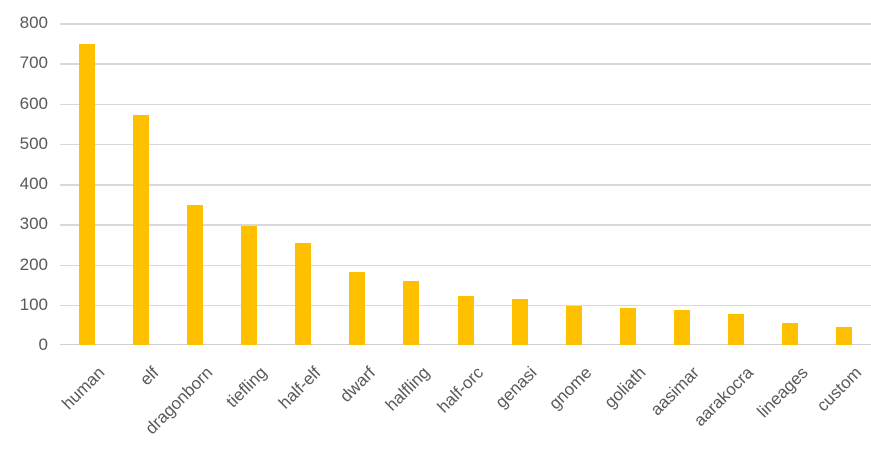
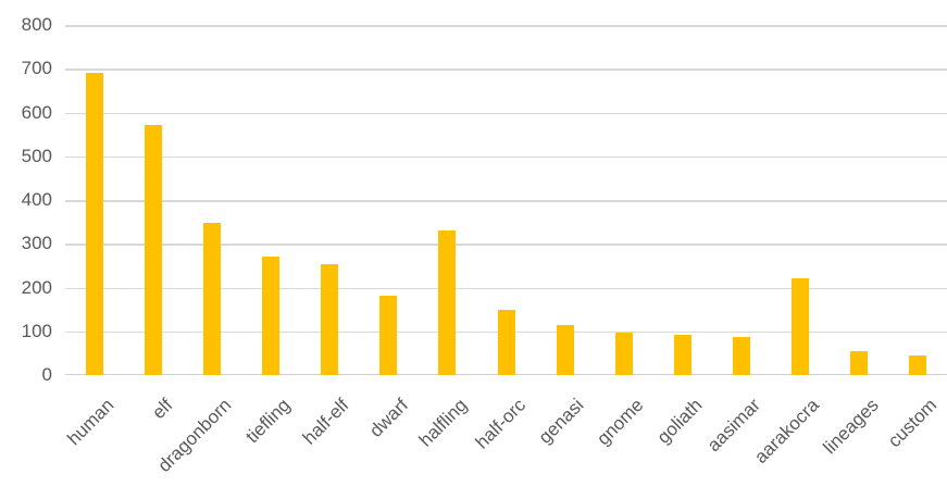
human: 750 -> 690
tiefling: 300 -> 270
halfling: 160 -> 330
half-orc: 120 -> 150
aarakocra: 80 -> 220
